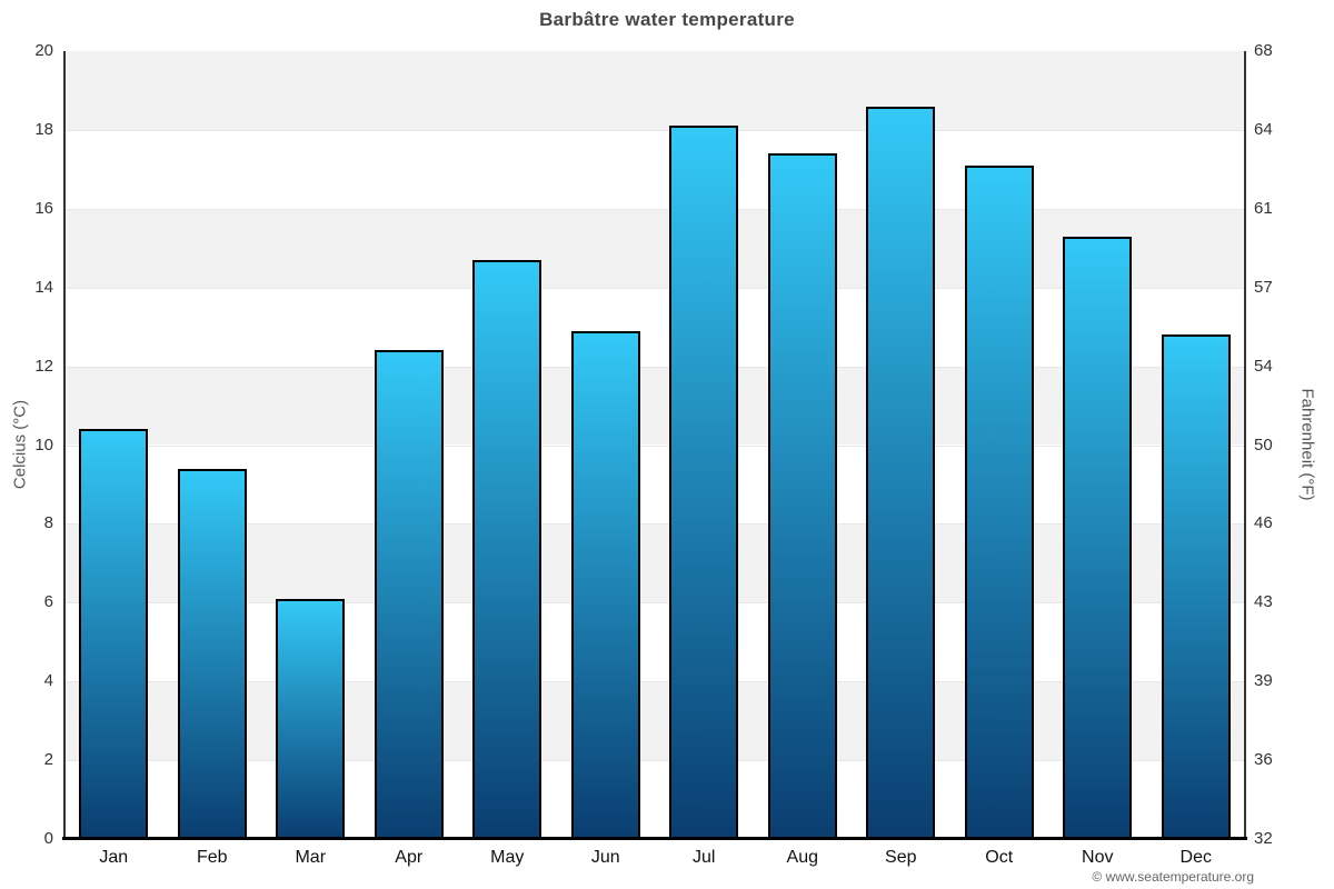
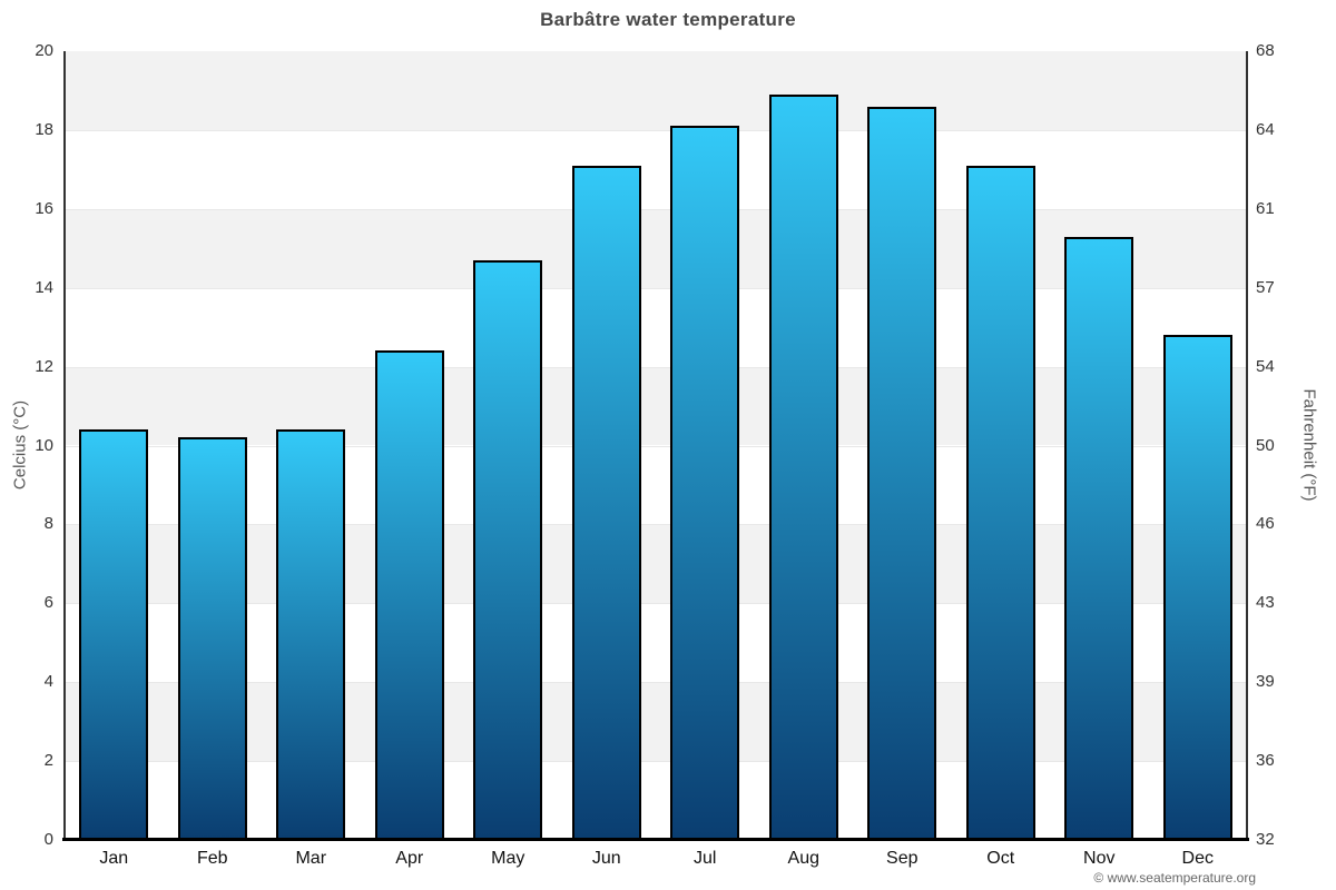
Feb: 9.4 -> 10.2
Mar: 6.1 -> 10.4
Jun: 12.9 -> 17.1
Aug: 17.4 -> 18.9
